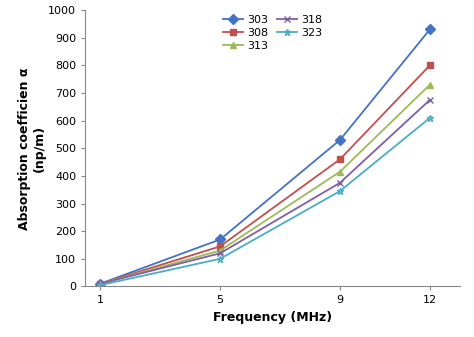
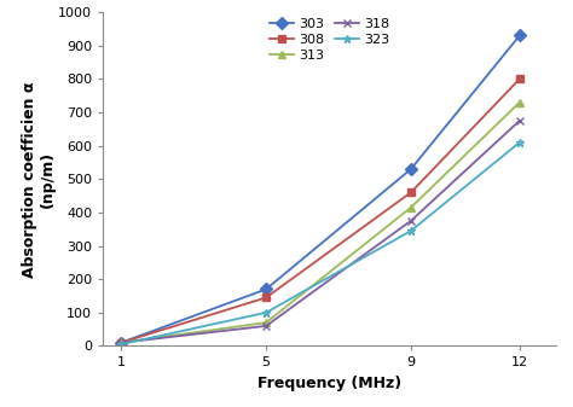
313/5: 130 -> 70
318/5: 120 -> 60
